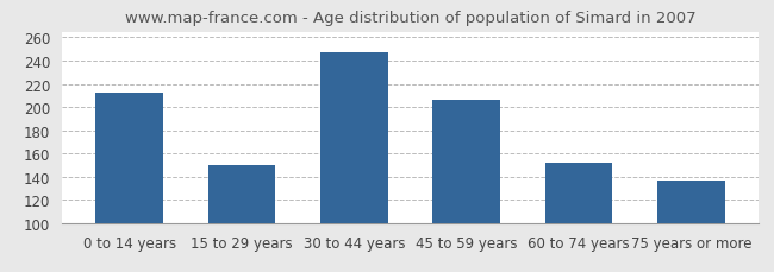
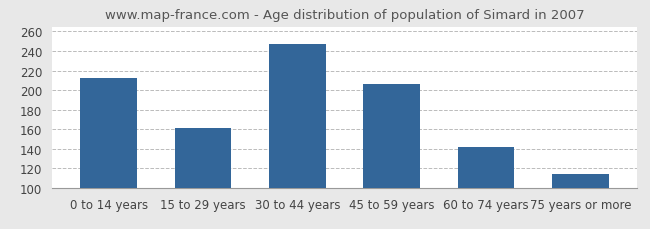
15 to 29 years: 150 -> 161
60 to 74 years: 152 -> 142
75 years or more: 136 -> 114
